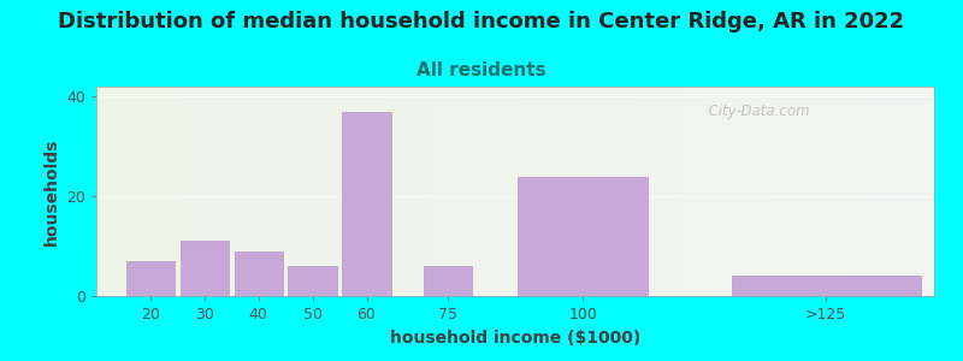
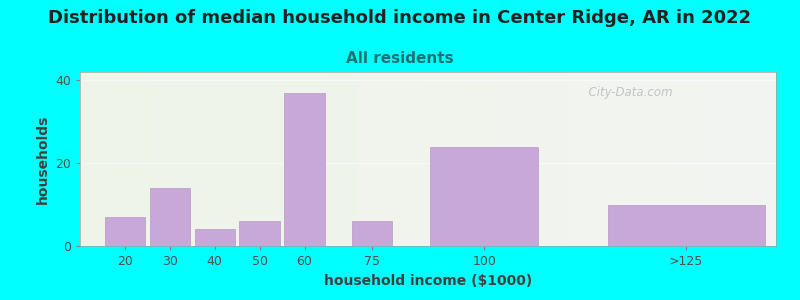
30: 11 -> 14
40: 9 -> 4
>125: 4 -> 10
